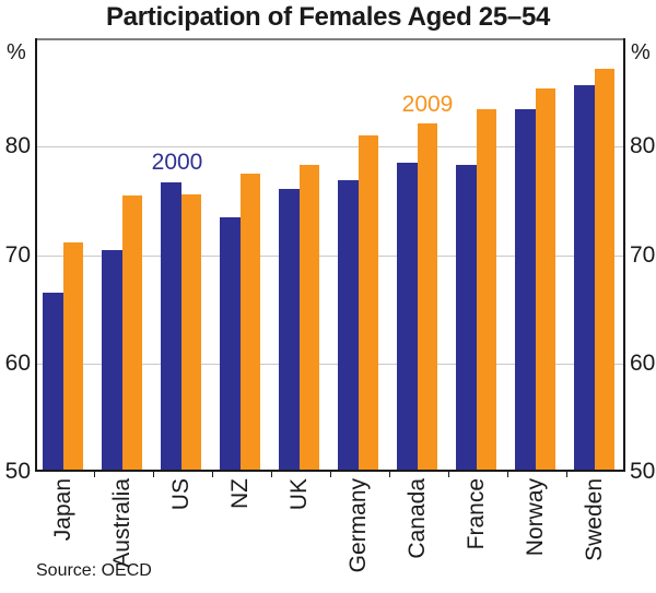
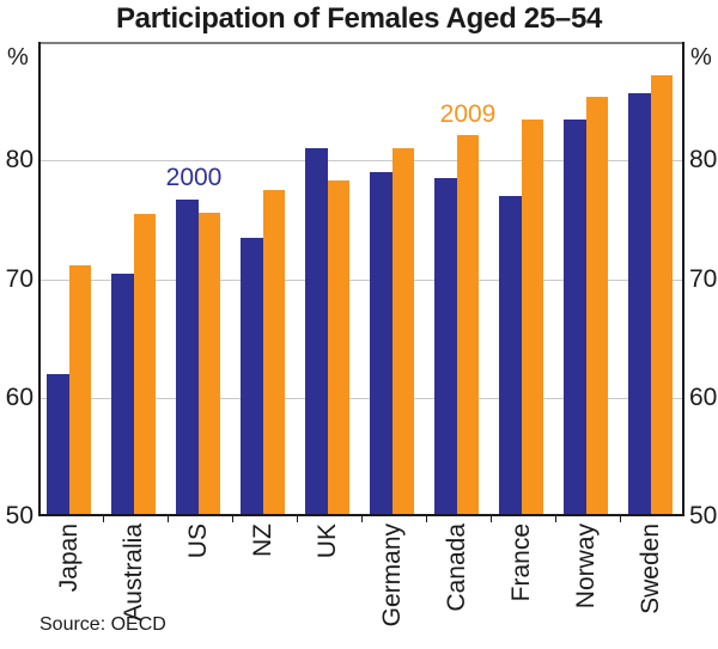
2000/Japan: 66 -> 62
2000/UK: 76 -> 81
2000/Germany: 77 -> 79
2000/France: 78 -> 77
